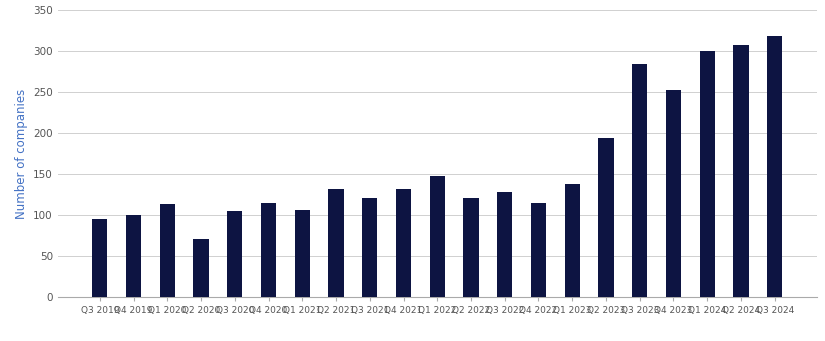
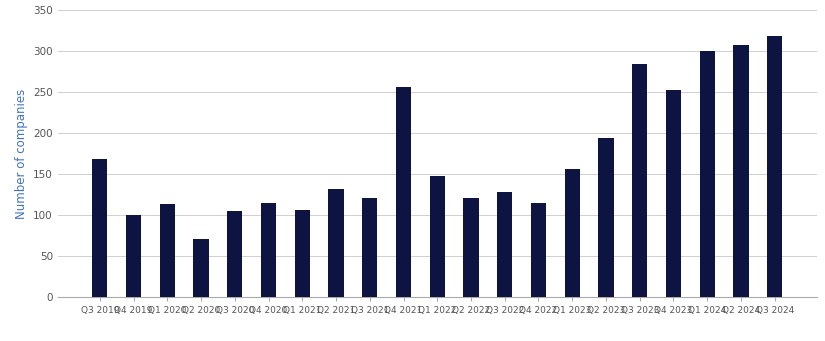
Q3 2019: 95 -> 168
Q4 2021: 131 -> 256
Q1 2023: 138 -> 156
